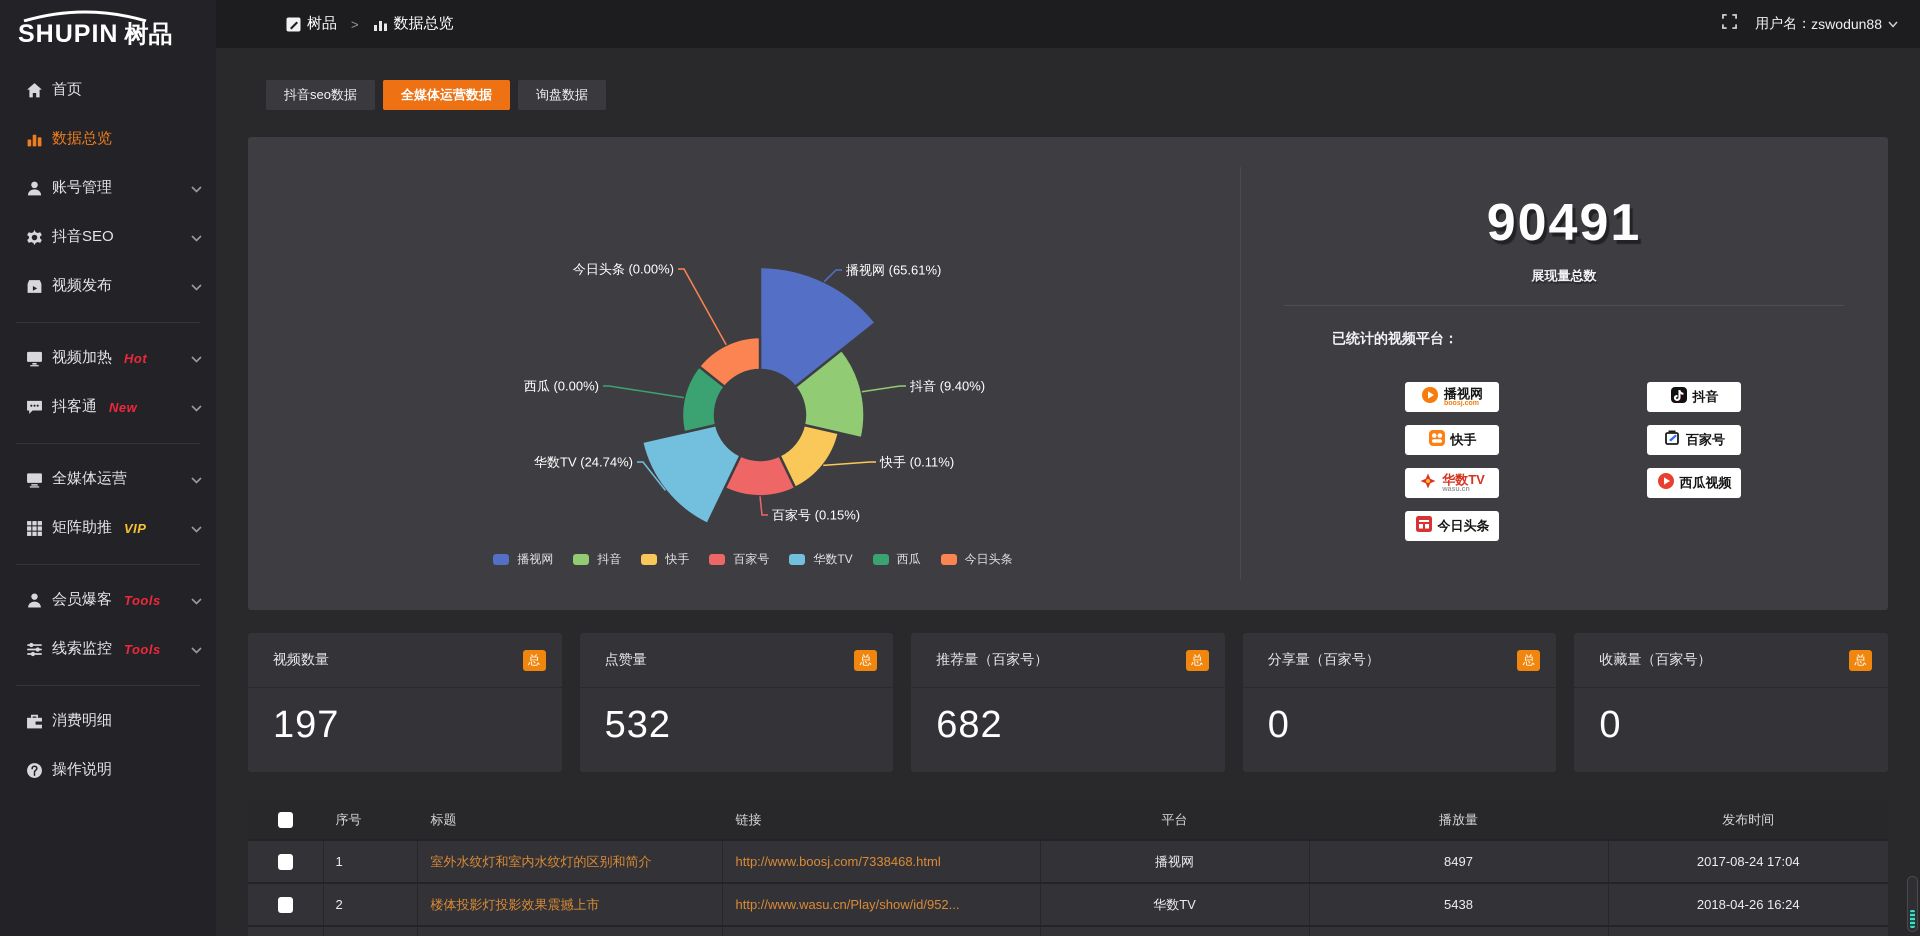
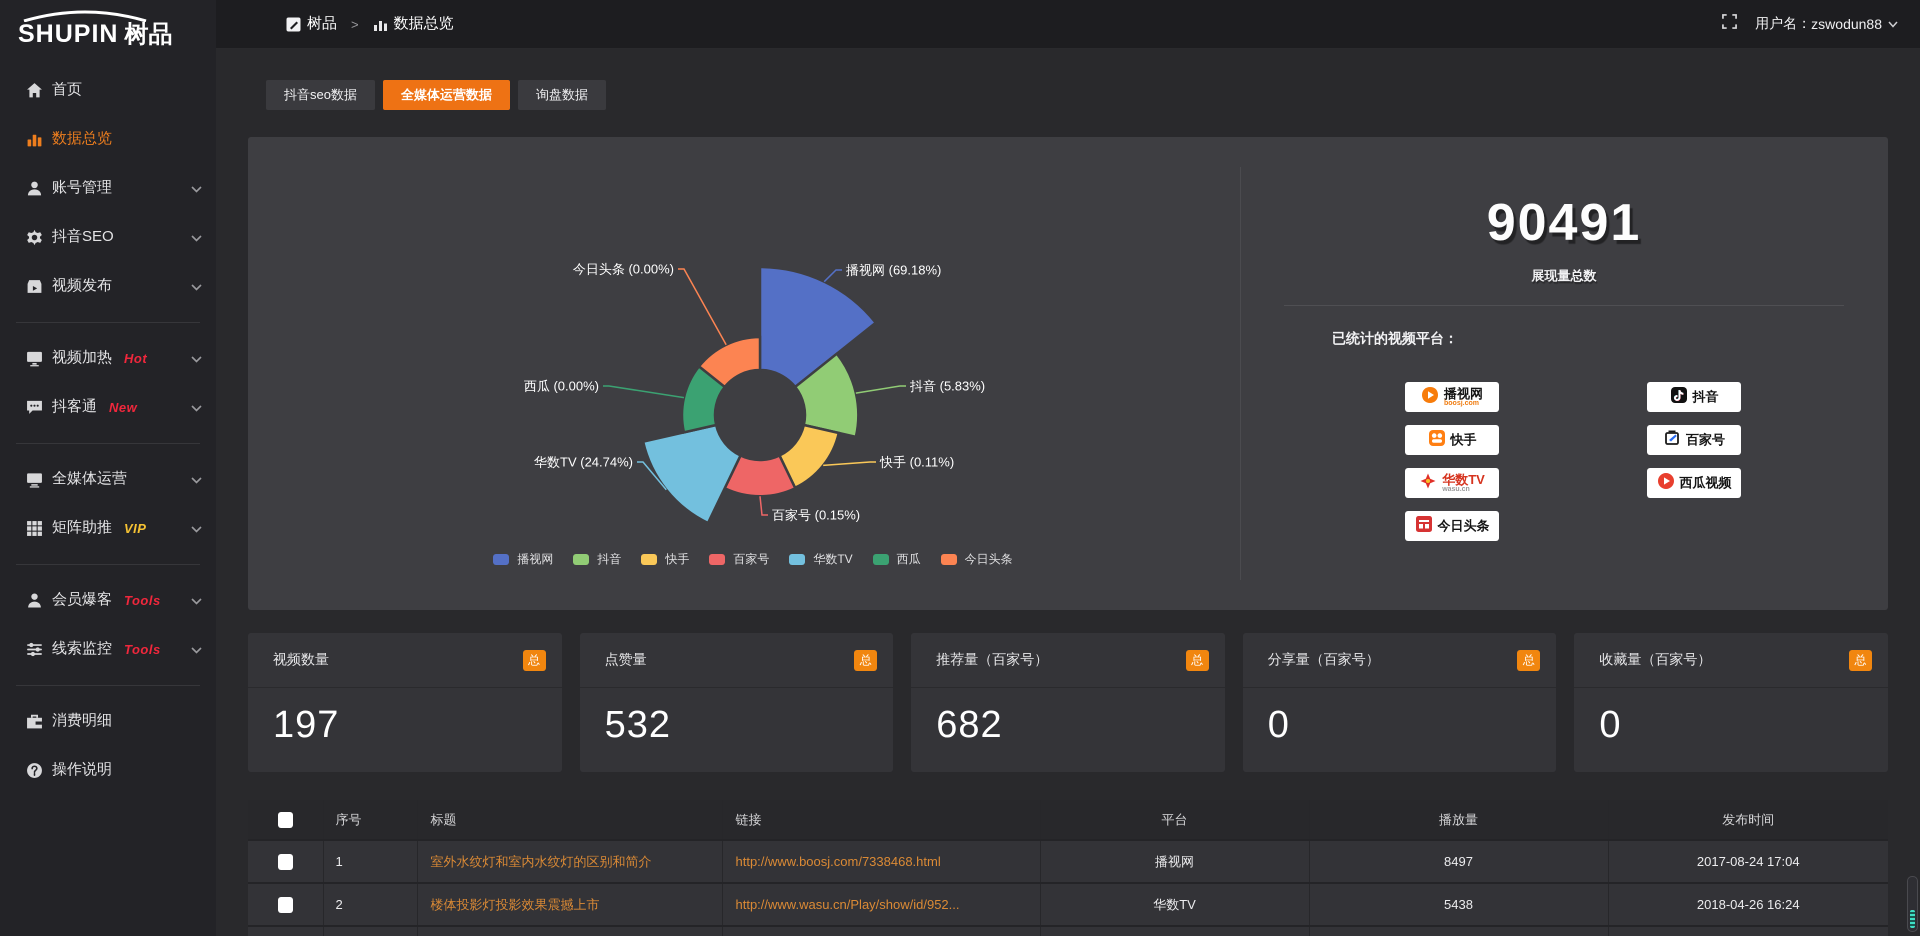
播视网: 65.61% -> 69.18%
抖音: 9.40% -> 5.83%
